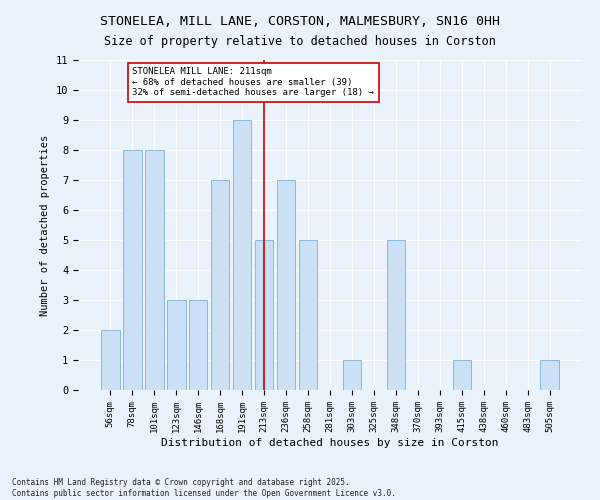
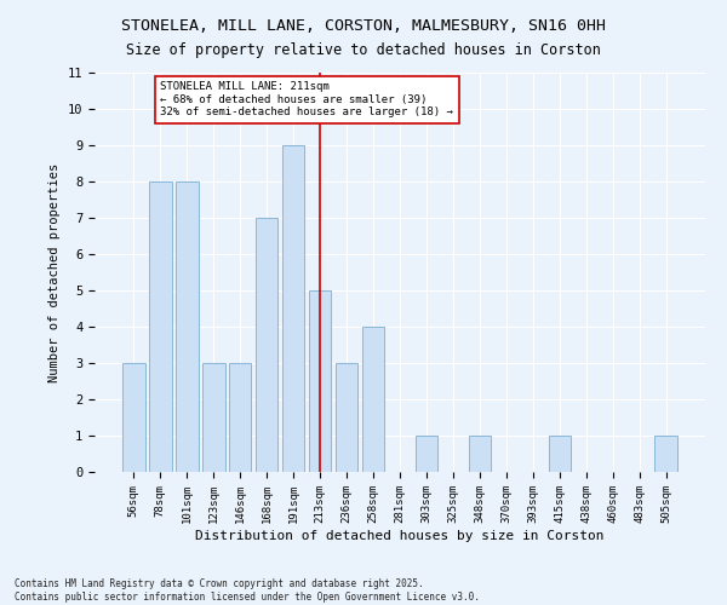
56sqm: 2 -> 3
236sqm: 7 -> 3
258sqm: 5 -> 4
348sqm: 5 -> 1
